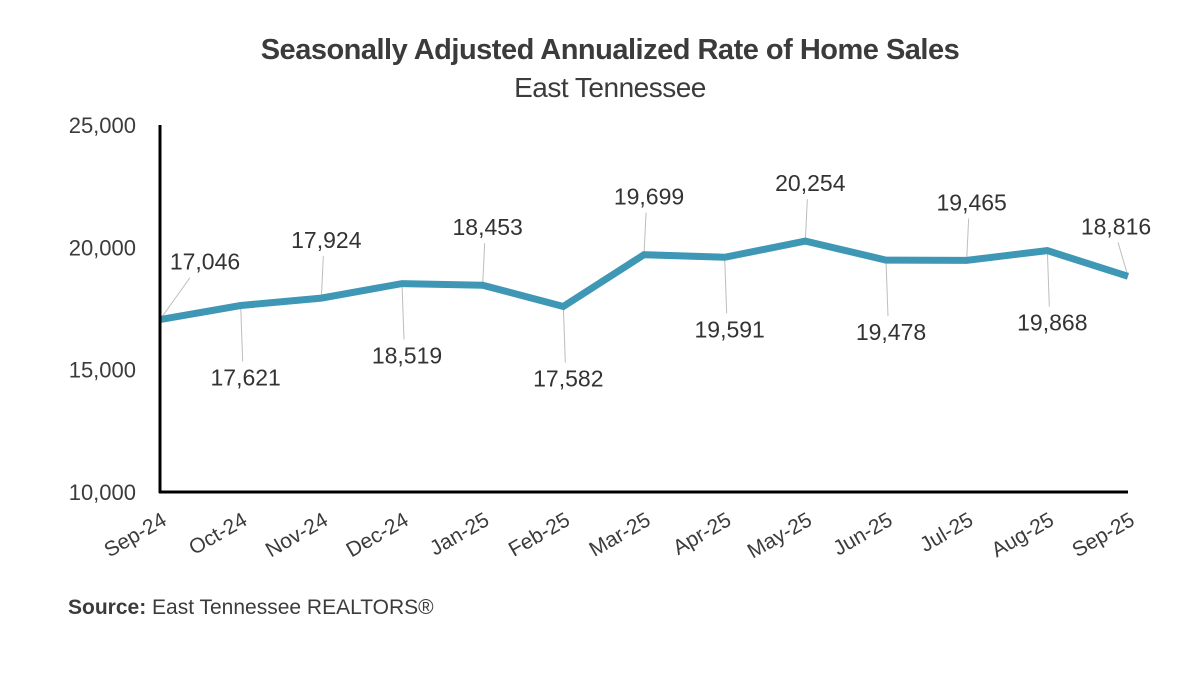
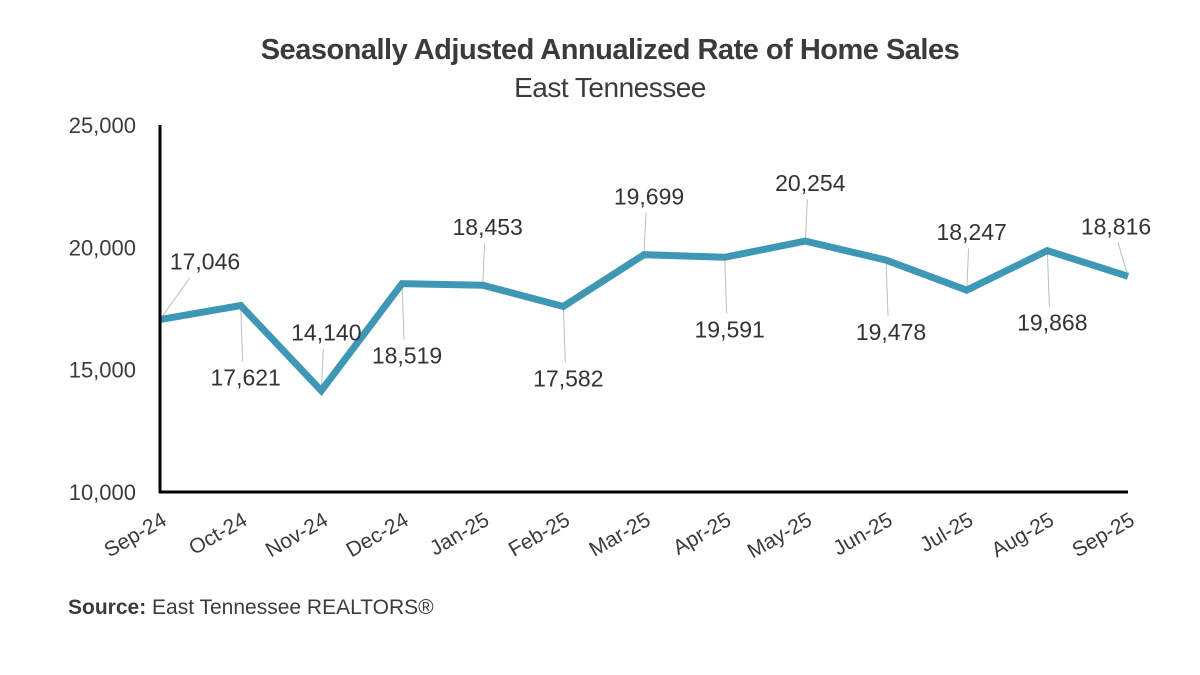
Nov-24: 17,924 -> 14,140
Jul-25: 19,465 -> 18,247
